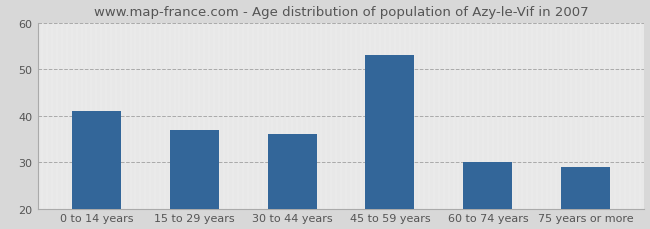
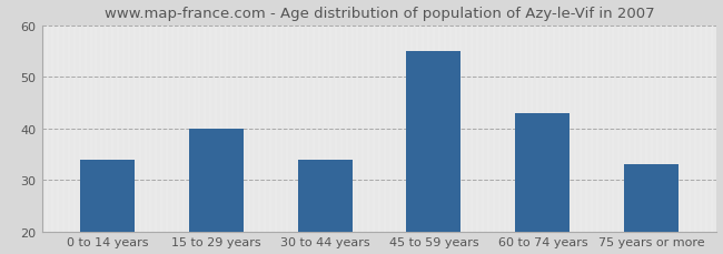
0 to 14 years: 41 -> 34
15 to 29 years: 37 -> 40
30 to 44 years: 36 -> 34
45 to 59 years: 53 -> 55
60 to 74 years: 30 -> 43
75 years or more: 29 -> 33
